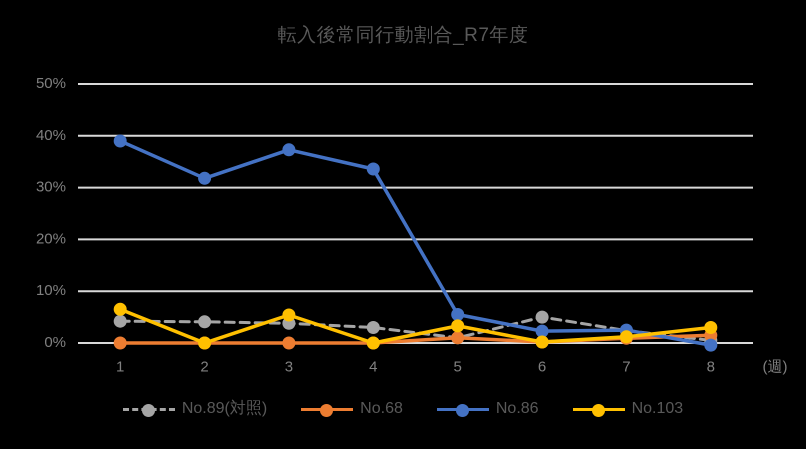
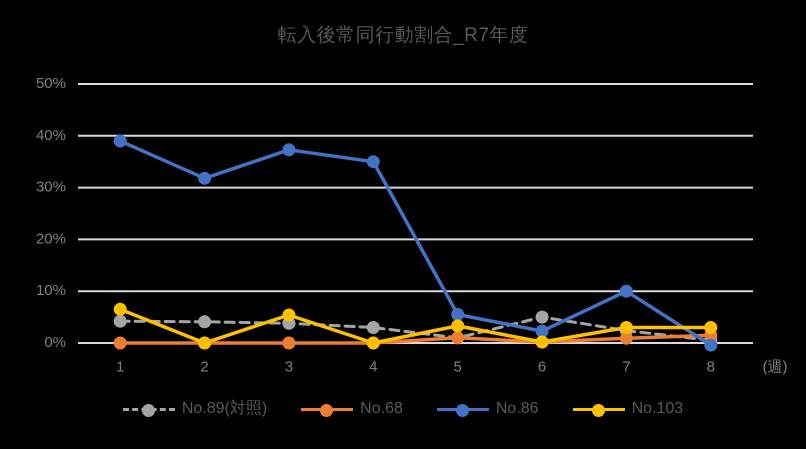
No.86/4: 34% -> 35%
No.86/7: 2% -> 10%
No.103/7: 1% -> 3%
